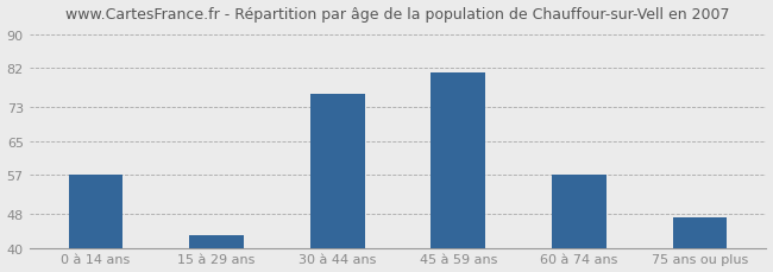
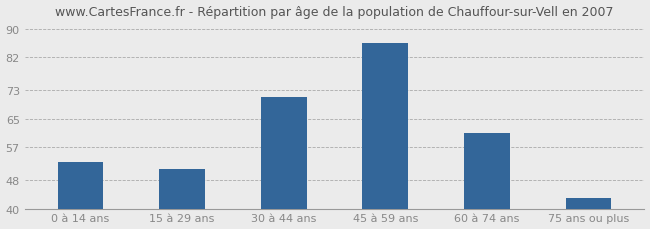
0 à 14 ans: 57 -> 53
15 à 29 ans: 43 -> 51
30 à 44 ans: 76 -> 71
45 à 59 ans: 81 -> 86
60 à 74 ans: 57 -> 61
75 ans ou plus: 47 -> 43
